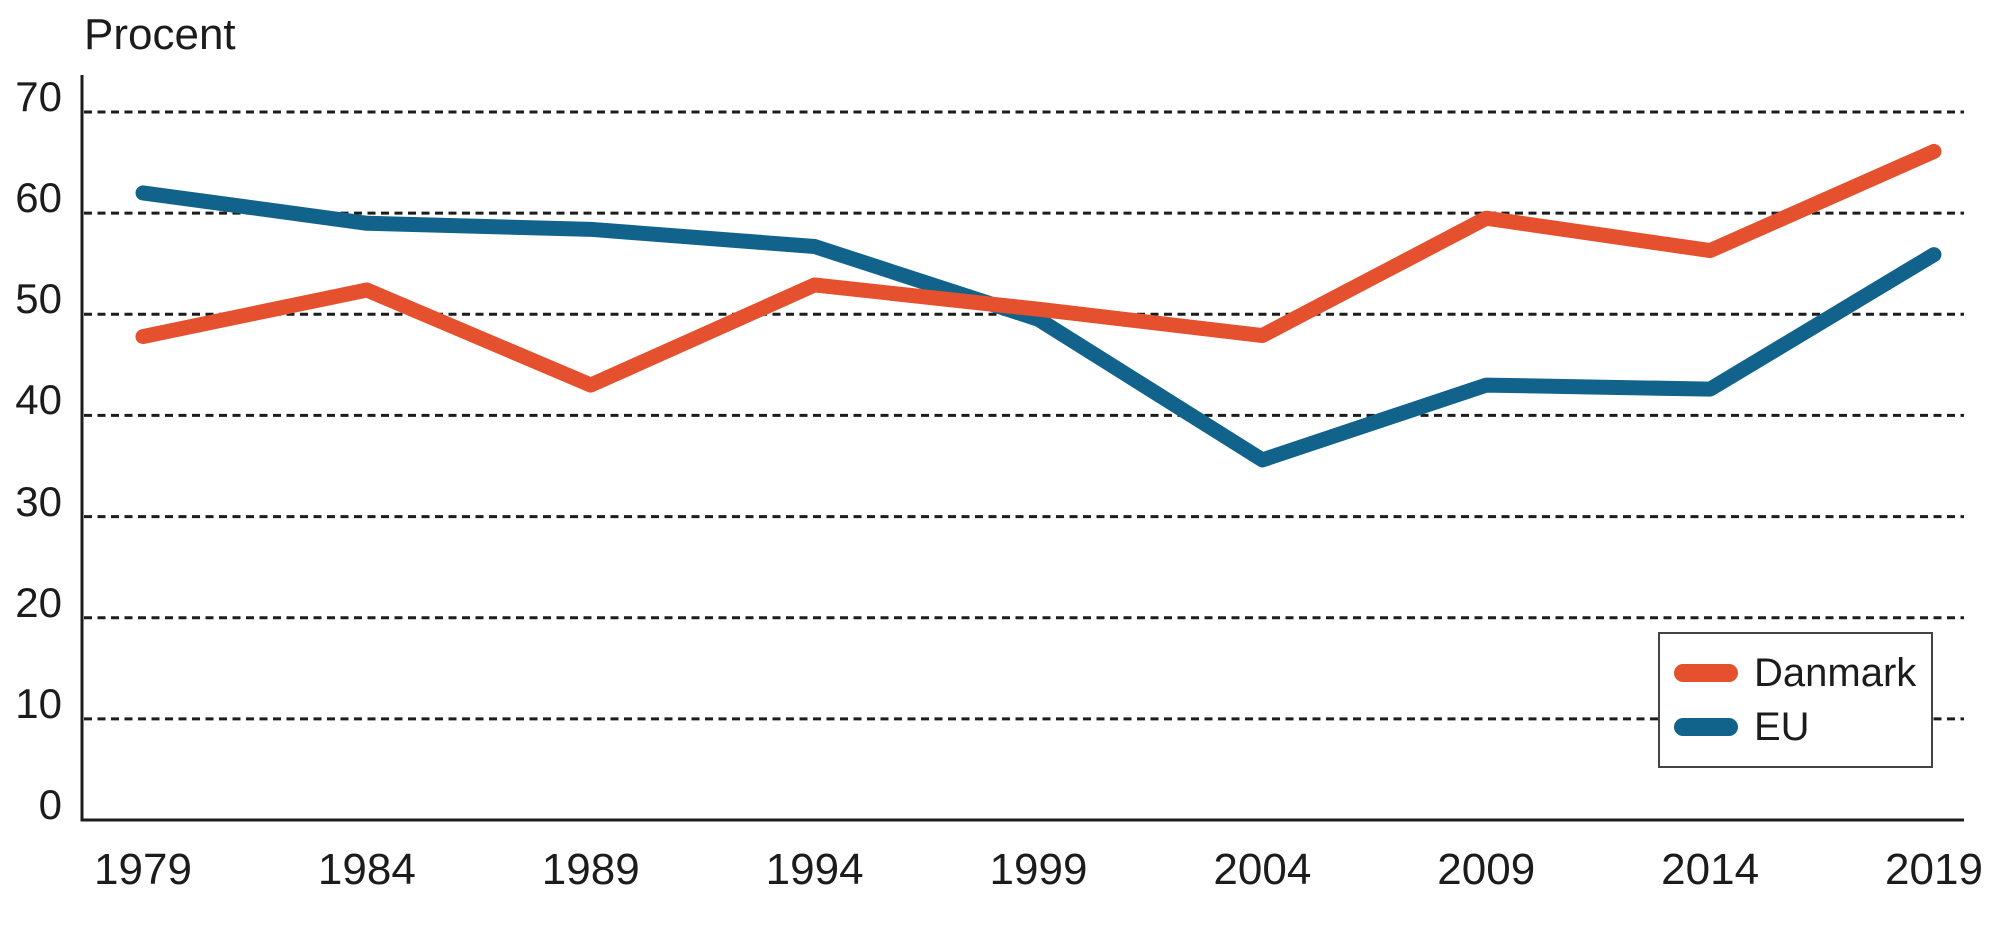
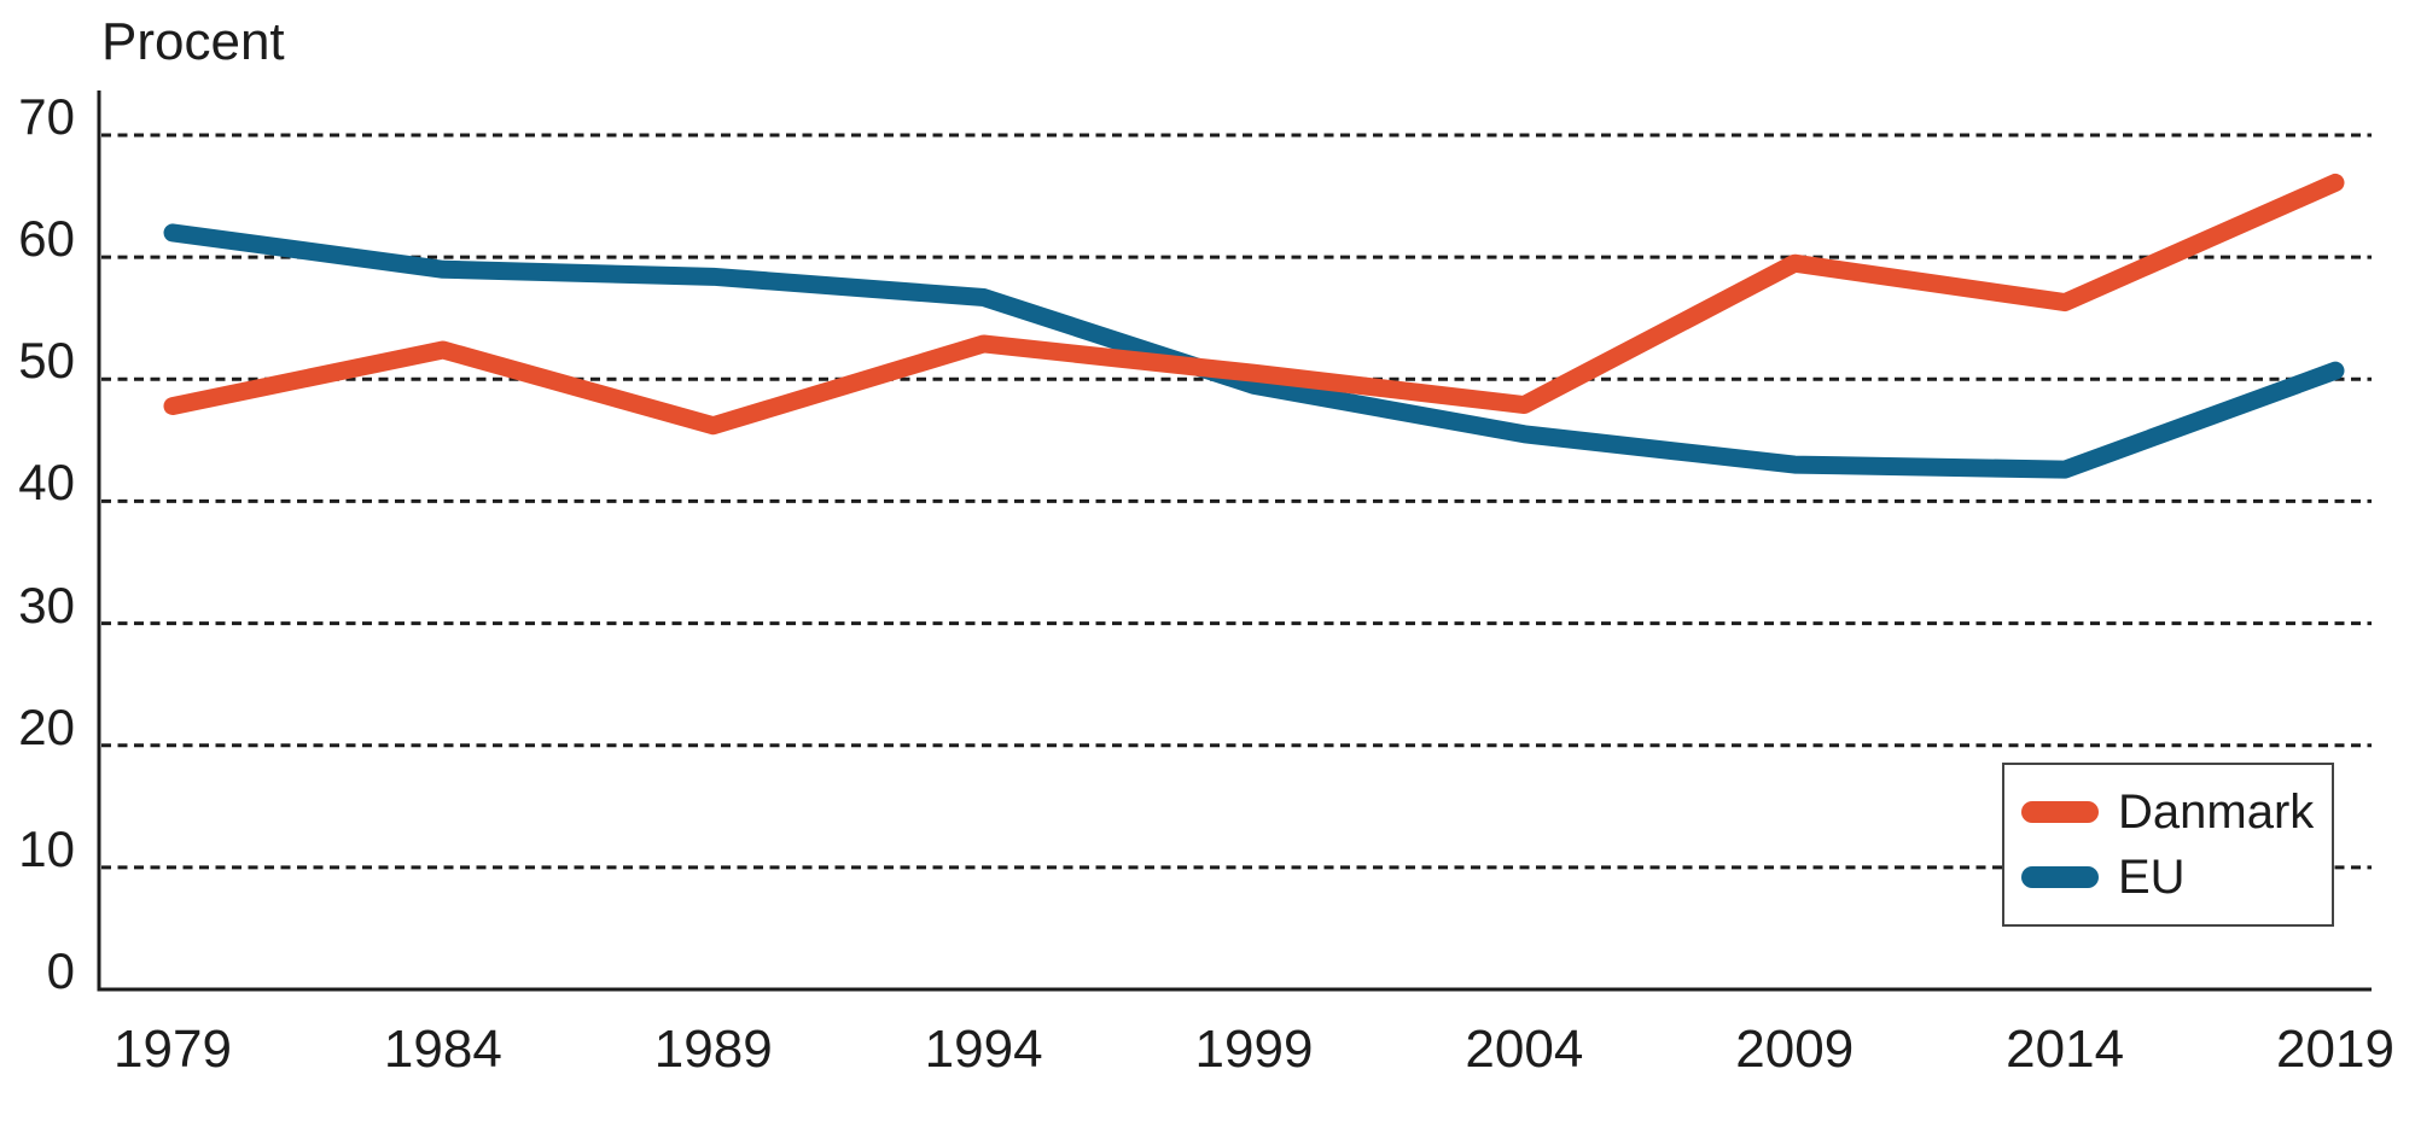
Danmark/1989: 43.0 -> 46.2
EU/2004: 35.6 -> 45.5
EU/2019: 55.9 -> 50.7
